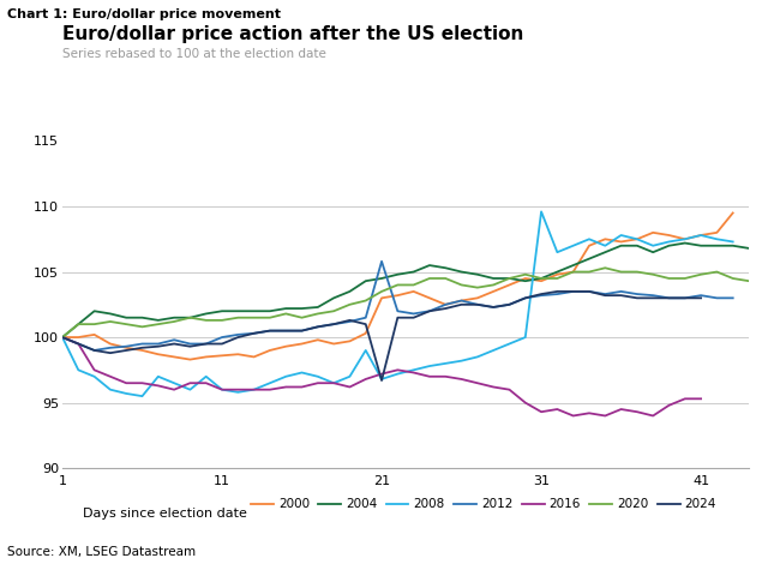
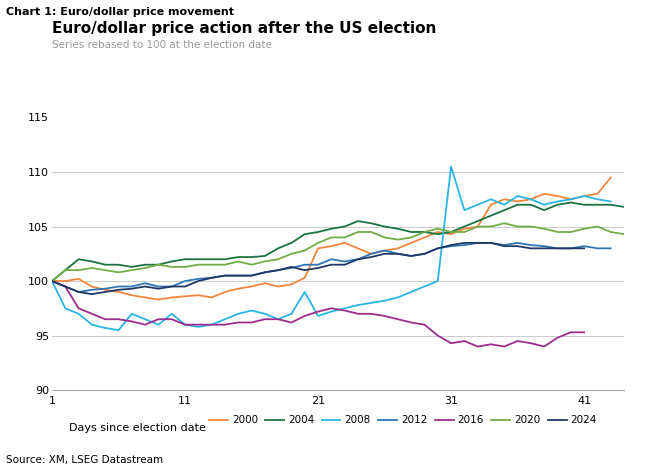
2012/21: 105.8 -> 101.5
2024/21: 96.7 -> 101.2
2008/31: 109.6 -> 110.5
